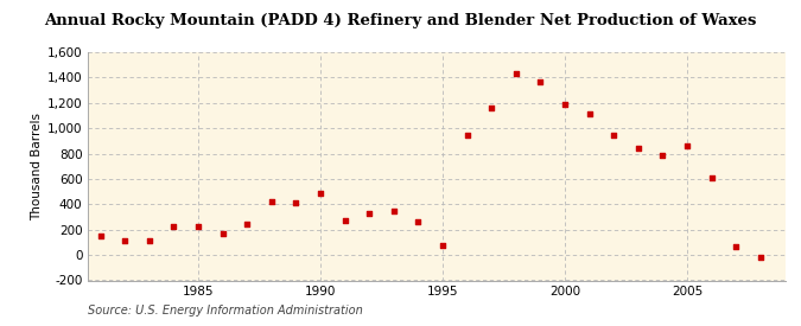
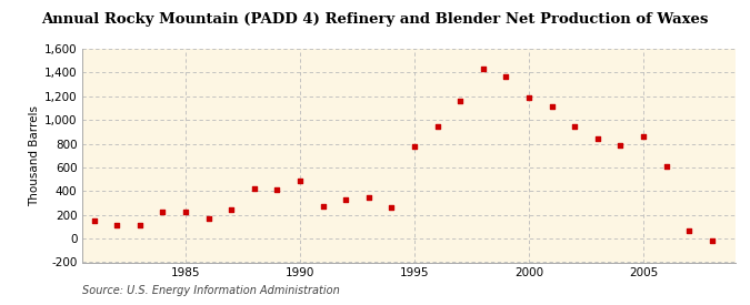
1995: 80 -> 780
